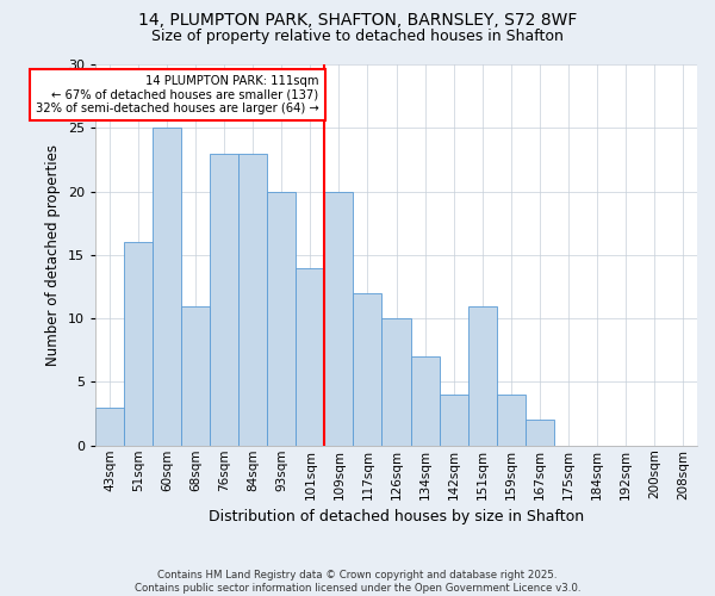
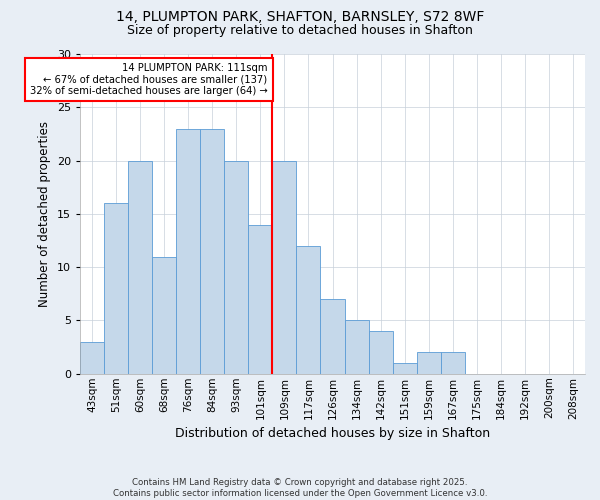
60sqm: 25 -> 20
126sqm: 10 -> 7
134sqm: 7 -> 5
151sqm: 11 -> 1
159sqm: 4 -> 2
